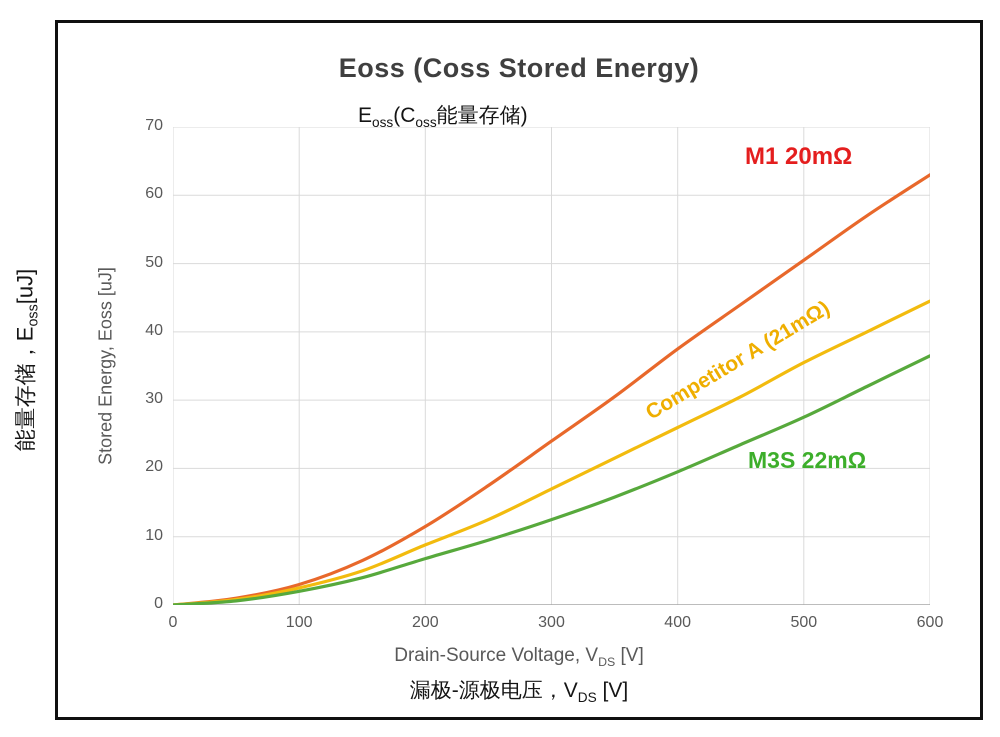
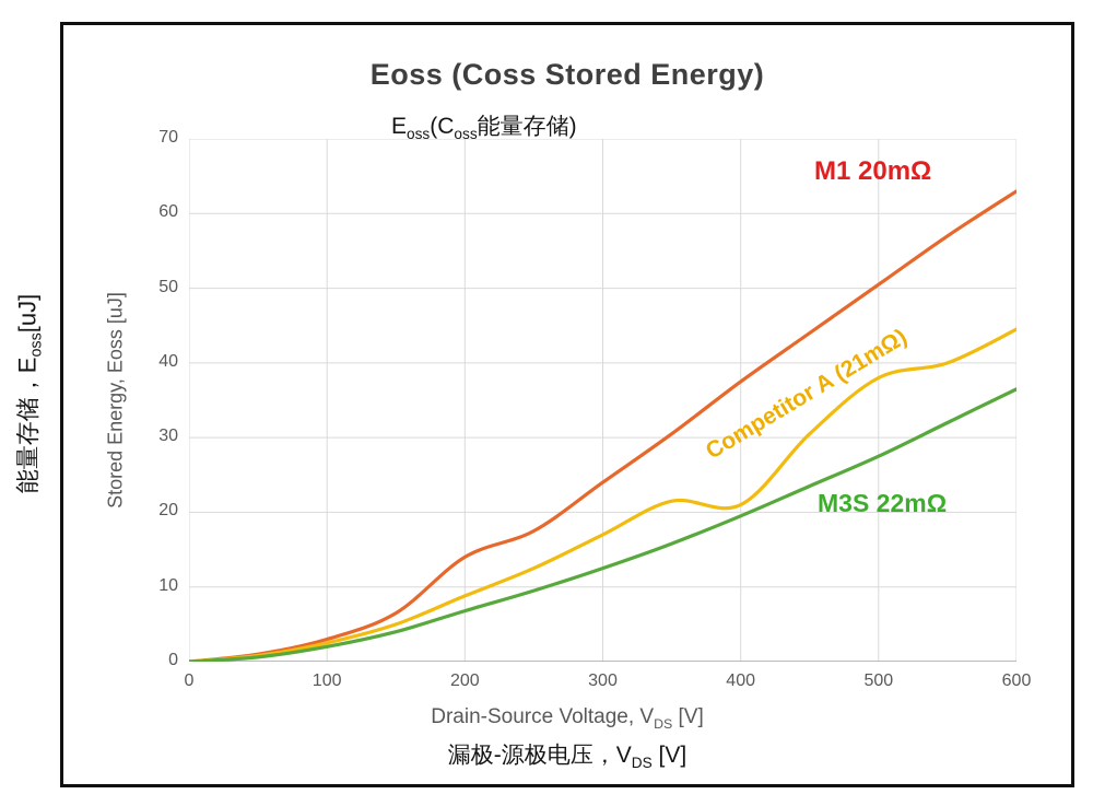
M1 20mΩ/200: 12 -> 14
Competitor A (21mΩ)/400: 26 -> 21
Competitor A (21mΩ)/500: 36 -> 38
